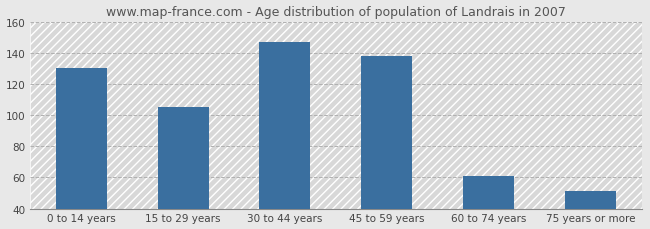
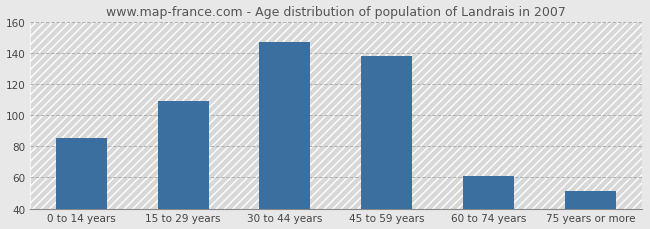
0 to 14 years: 130 -> 85
15 to 29 years: 105 -> 109
